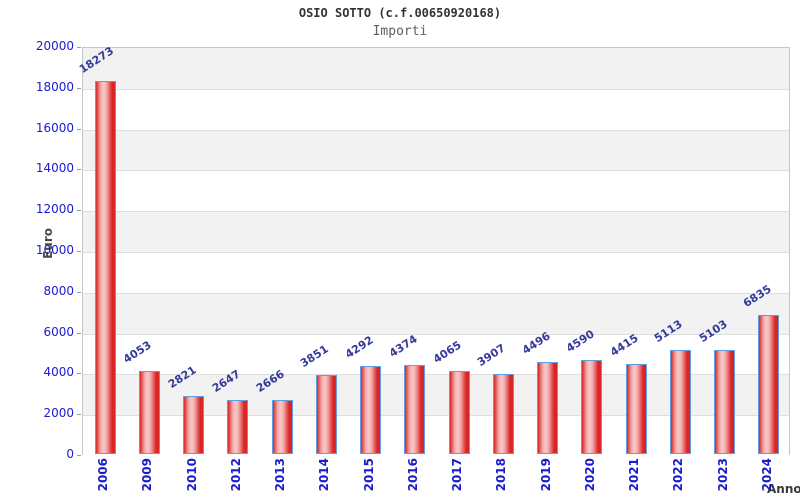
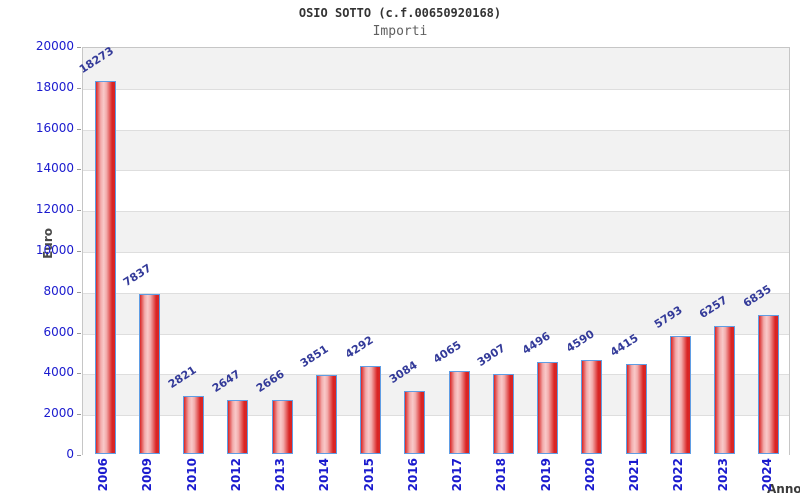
2009: 4053 -> 7837
2016: 4374 -> 3084
2022: 5113 -> 5793
2023: 5103 -> 6257
